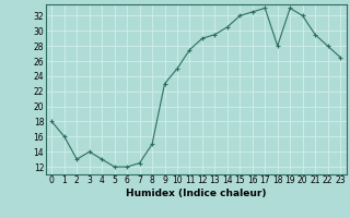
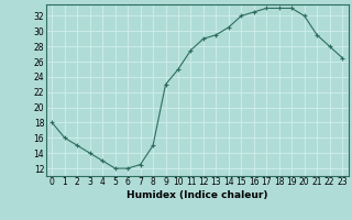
2: 13.0 -> 15.0
18: 28.0 -> 33.0
